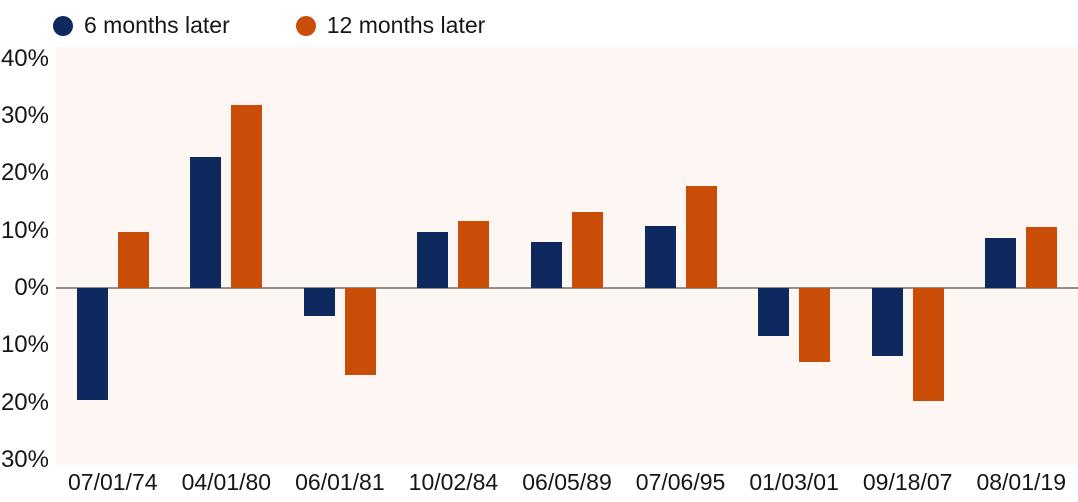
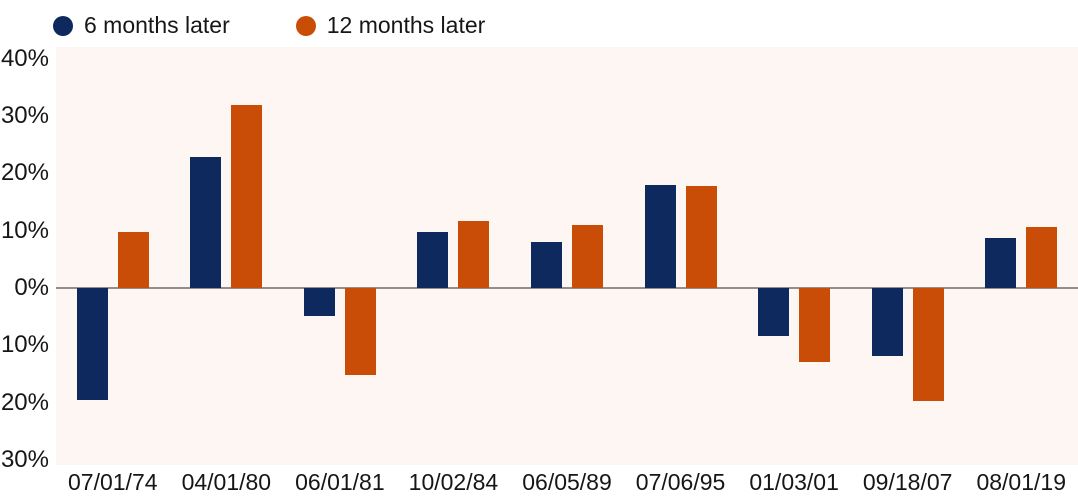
12 months later/06/05/89: 13% -> 11%
6 months later/07/06/95: 11% -> 18%
